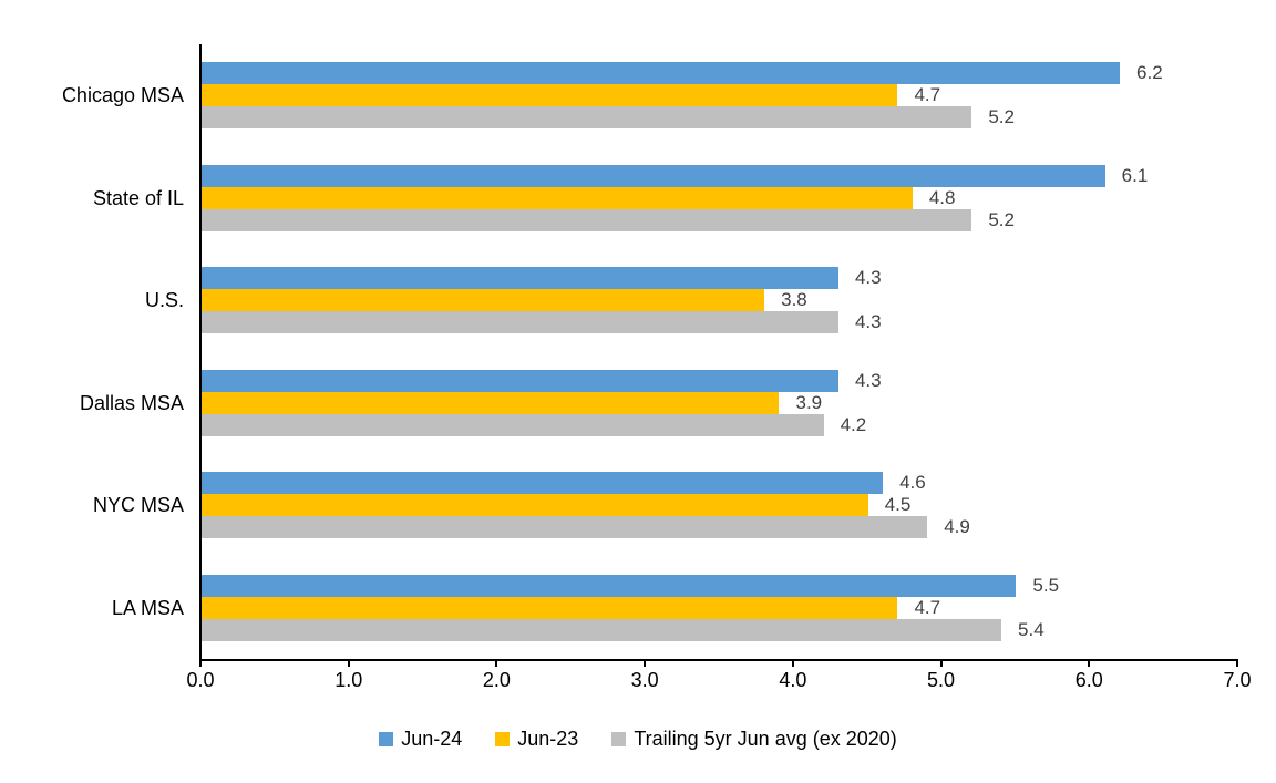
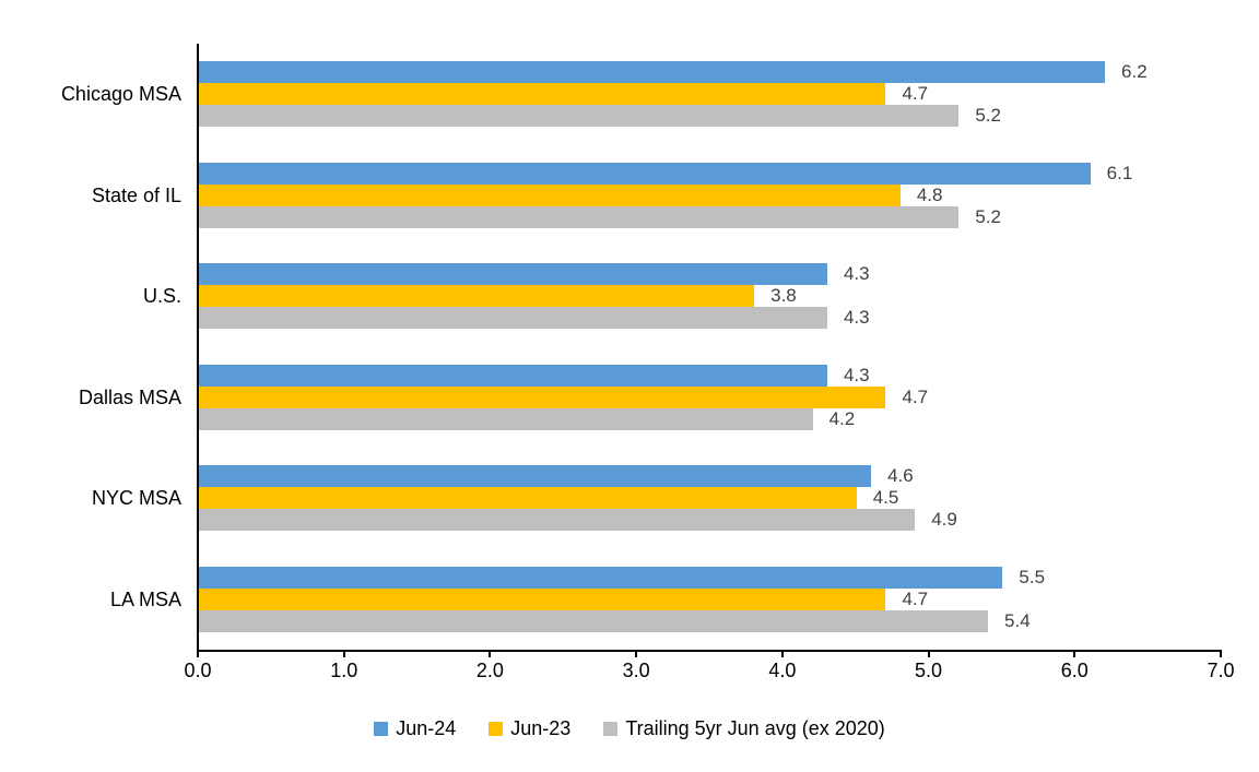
Jun-23/Dallas MSA: 3.9 -> 4.7
